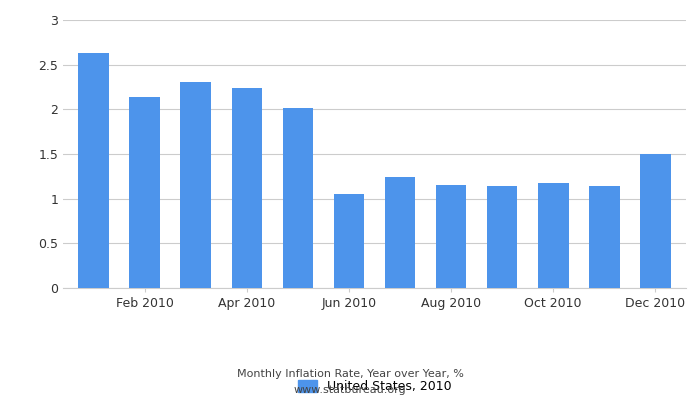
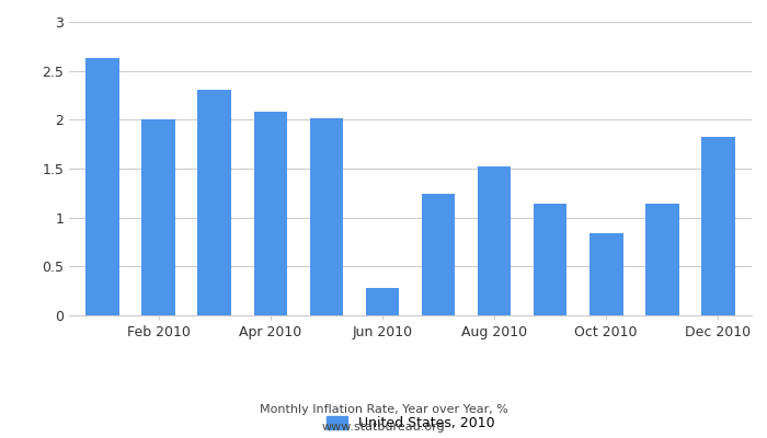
Feb 2010: 2.14 -> 2.00
Apr 2010: 2.24 -> 2.08
Jun 2010: 1.05 -> 0.28
Aug 2010: 1.15 -> 1.52
Oct 2010: 1.17 -> 0.84
Dec 2010: 1.50 -> 1.82
